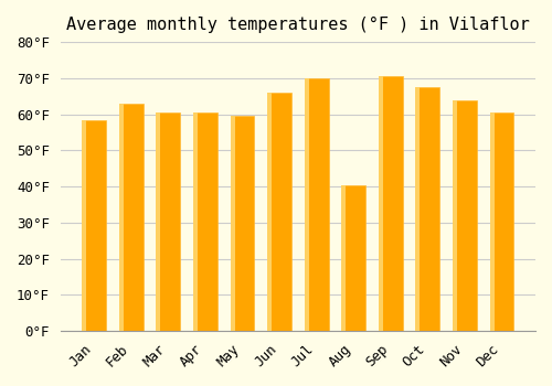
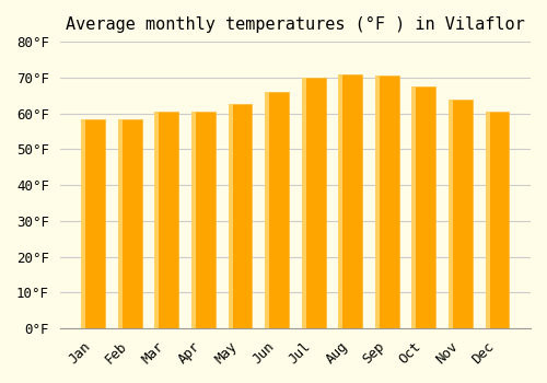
Feb: 63.0°F -> 58.5°F
May: 59.5°F -> 62.5°F
Aug: 40.5°F -> 71.0°F
